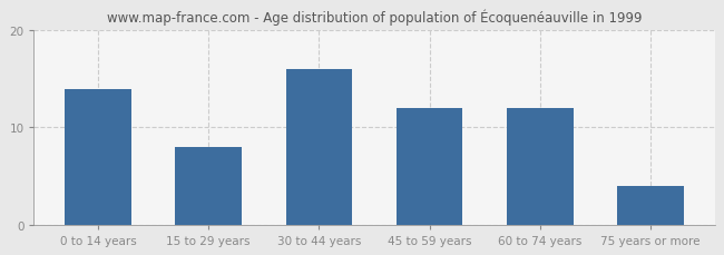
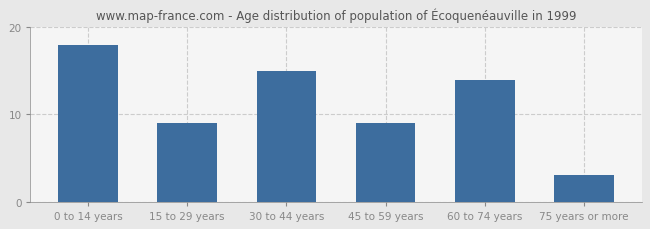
0 to 14 years: 14 -> 18
15 to 29 years: 8 -> 9
30 to 44 years: 16 -> 15
45 to 59 years: 12 -> 9
60 to 74 years: 12 -> 14
75 years or more: 4 -> 3
